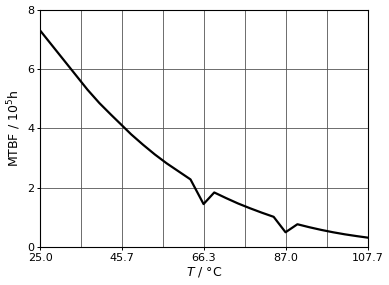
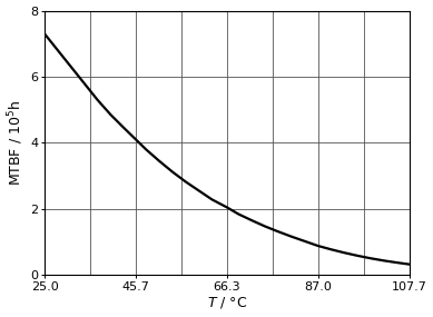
66.3: 1.45 -> 2.05
87.0: 0.50 -> 0.88
